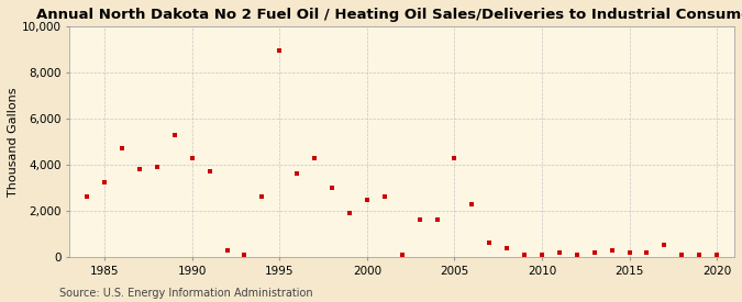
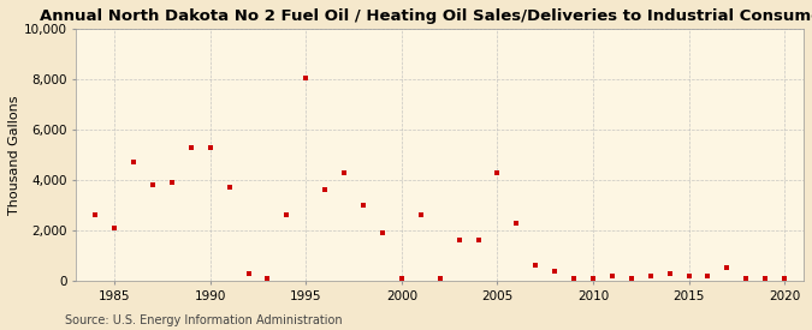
1985: 3,250 -> 2,100
1990: 4,300 -> 5,300
1995: 8,950 -> 8,050
2000: 2,450 -> 100
